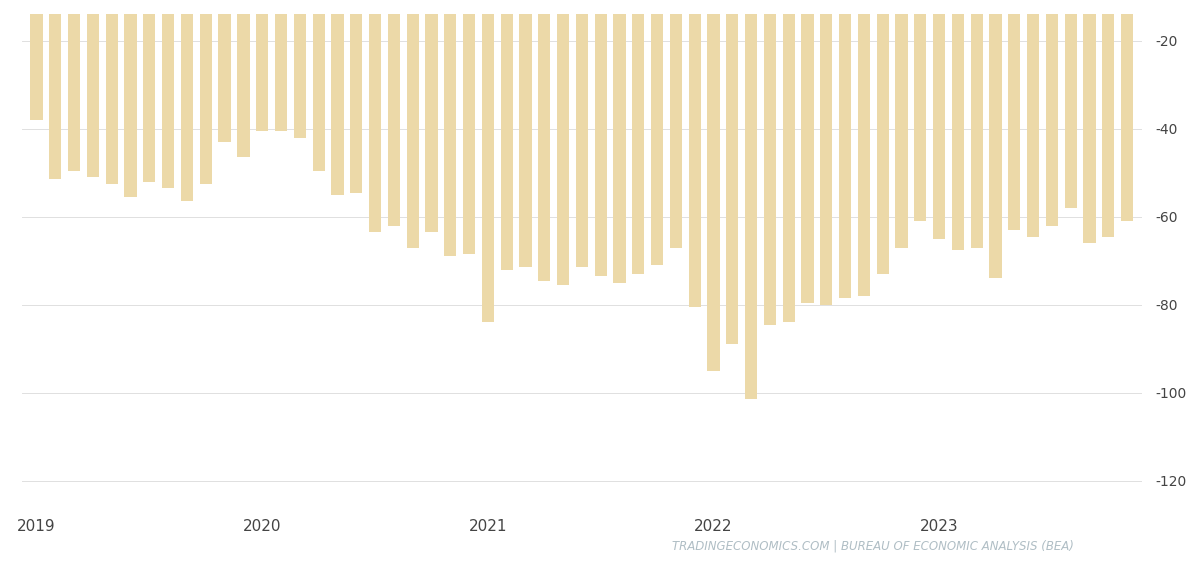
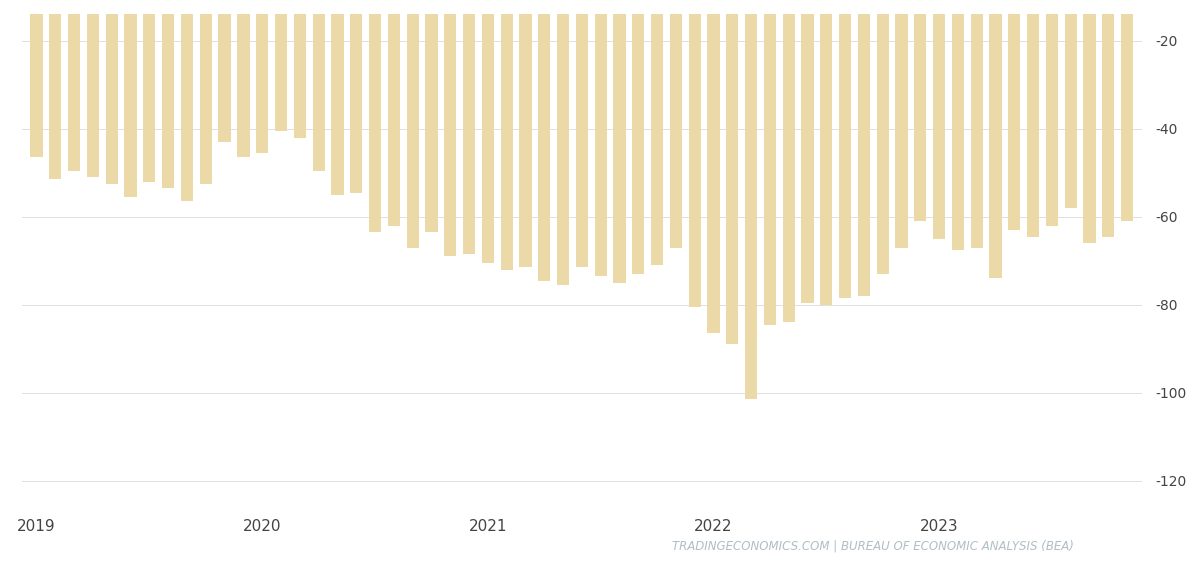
2019: -38.0 -> -46.5
2020: -40.5 -> -45.5
2021: -84.0 -> -70.5
2022: -95.0 -> -86.5
